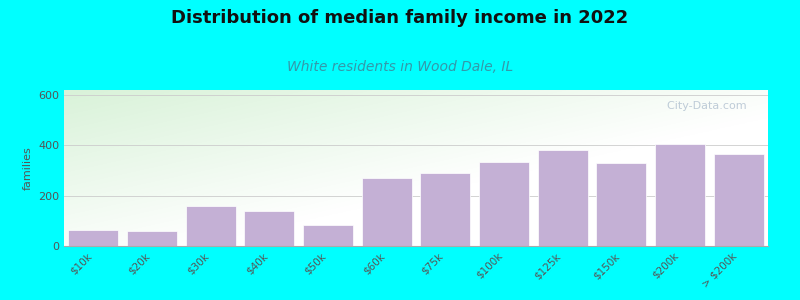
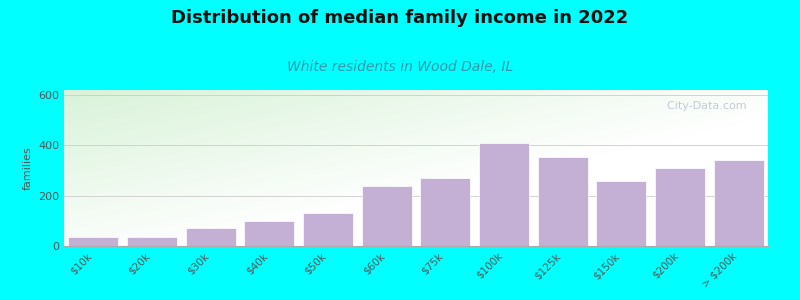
$10k: 65 -> 35
$20k: 60 -> 35
$30k: 160 -> 70
$40k: 140 -> 100
$50k: 85 -> 130
$60k: 270 -> 240
$75k: 290 -> 270
$100k: 335 -> 410
$125k: 380 -> 355
$150k: 330 -> 260
$200k: 405 -> 310
> $200k: 365 -> 340
